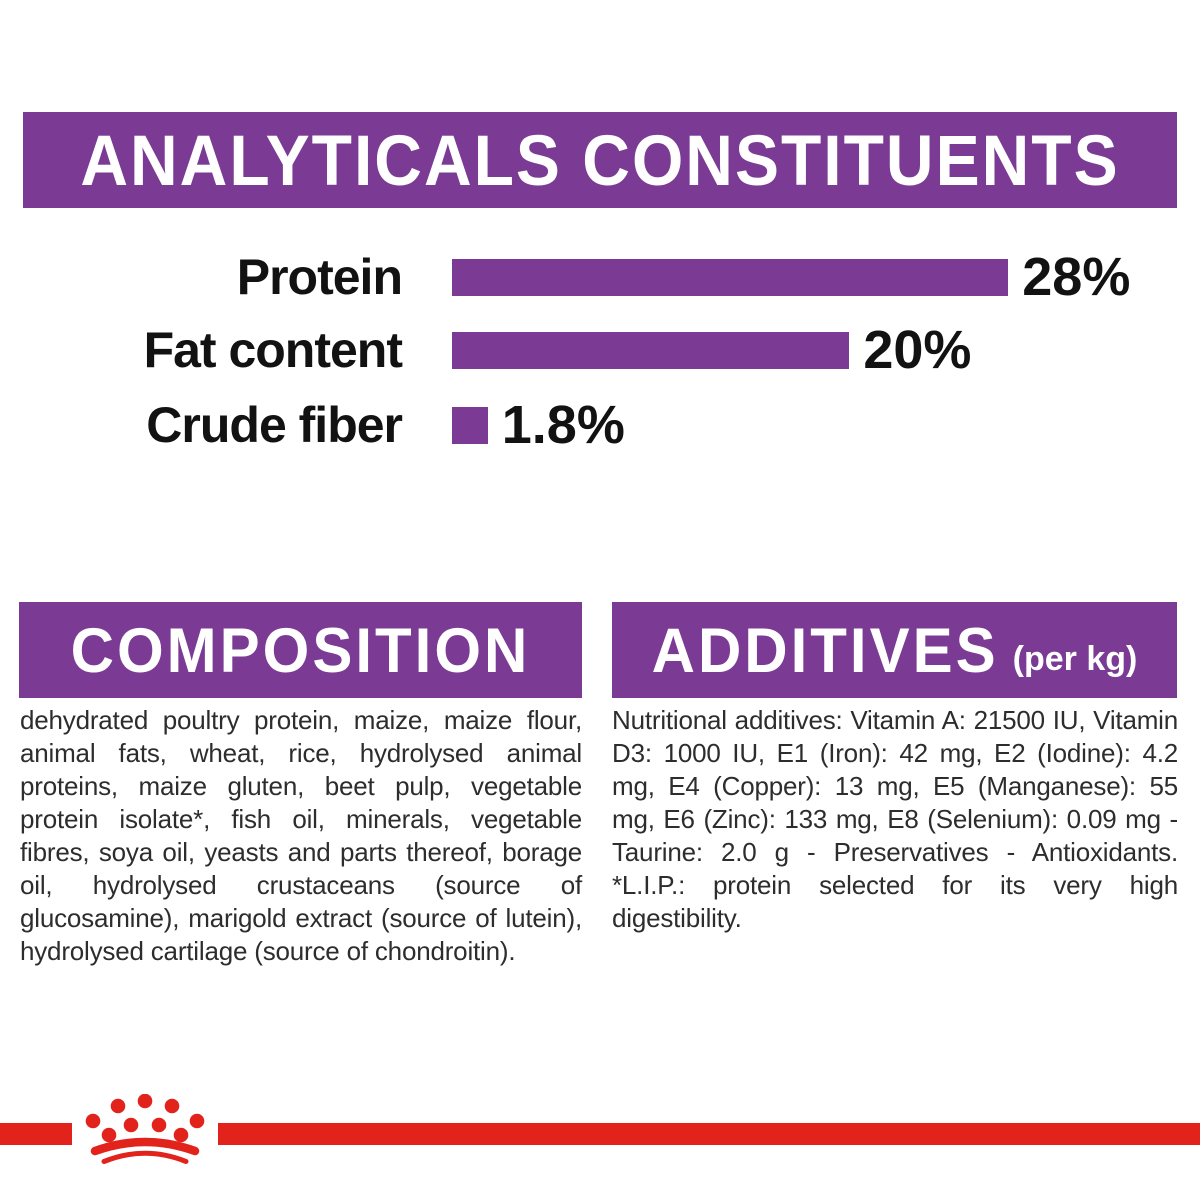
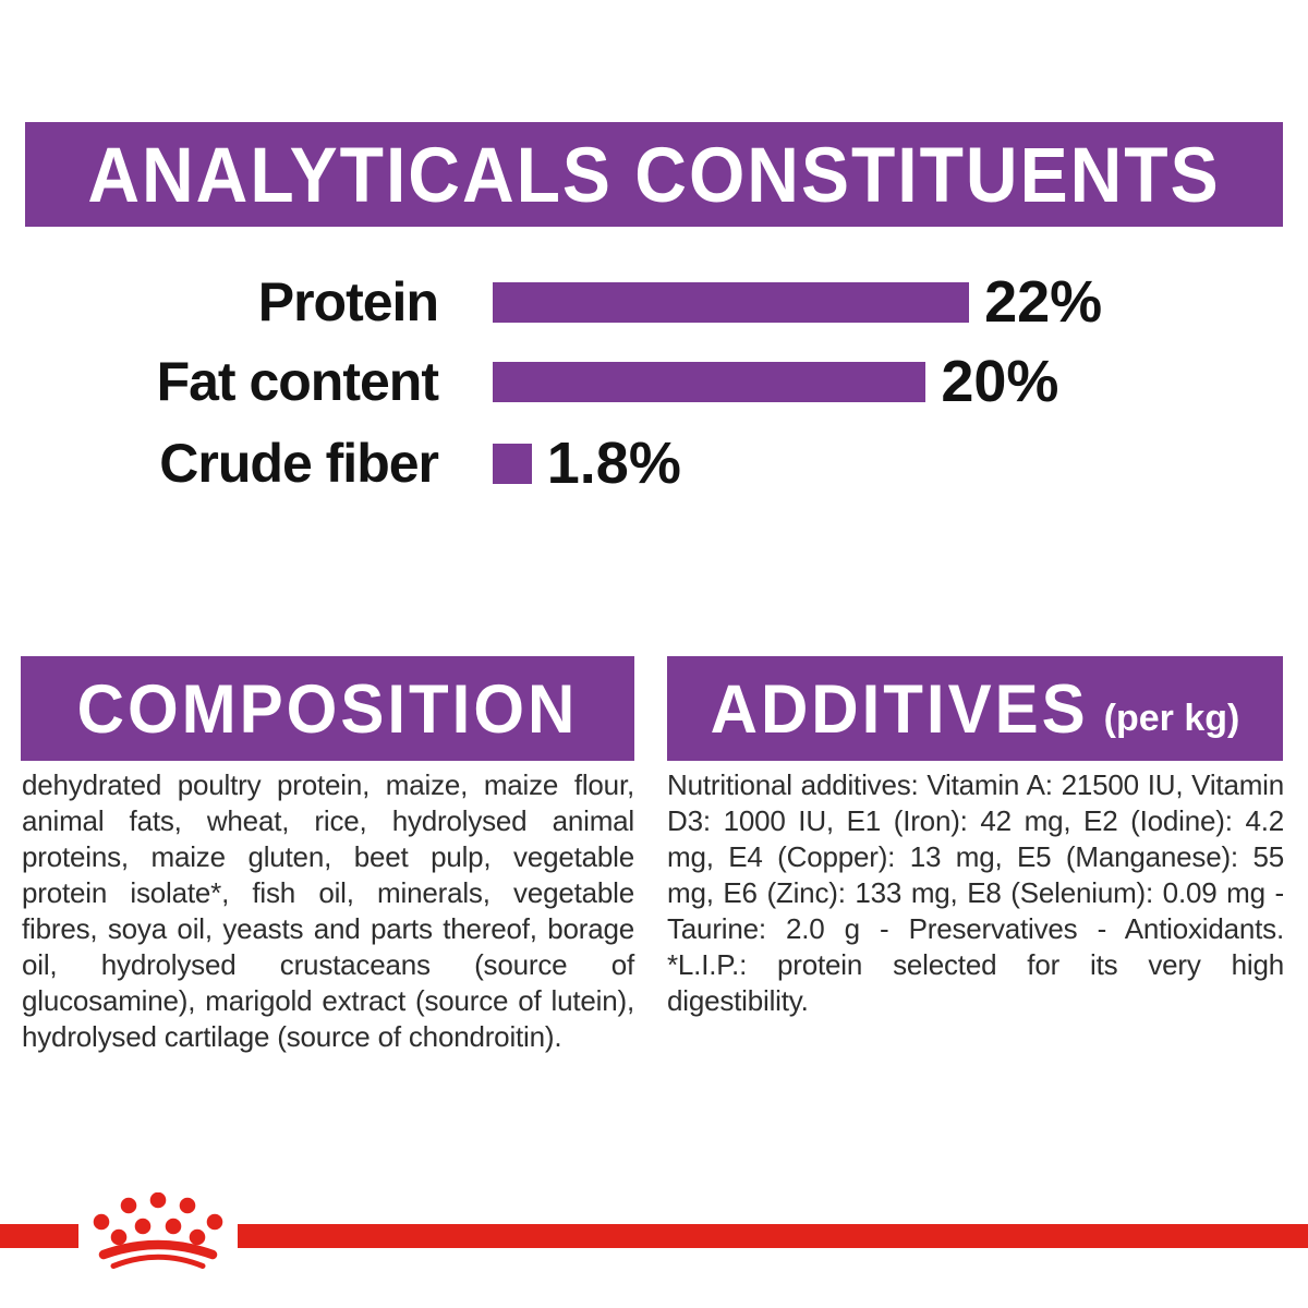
Protein: 28% -> 22%
